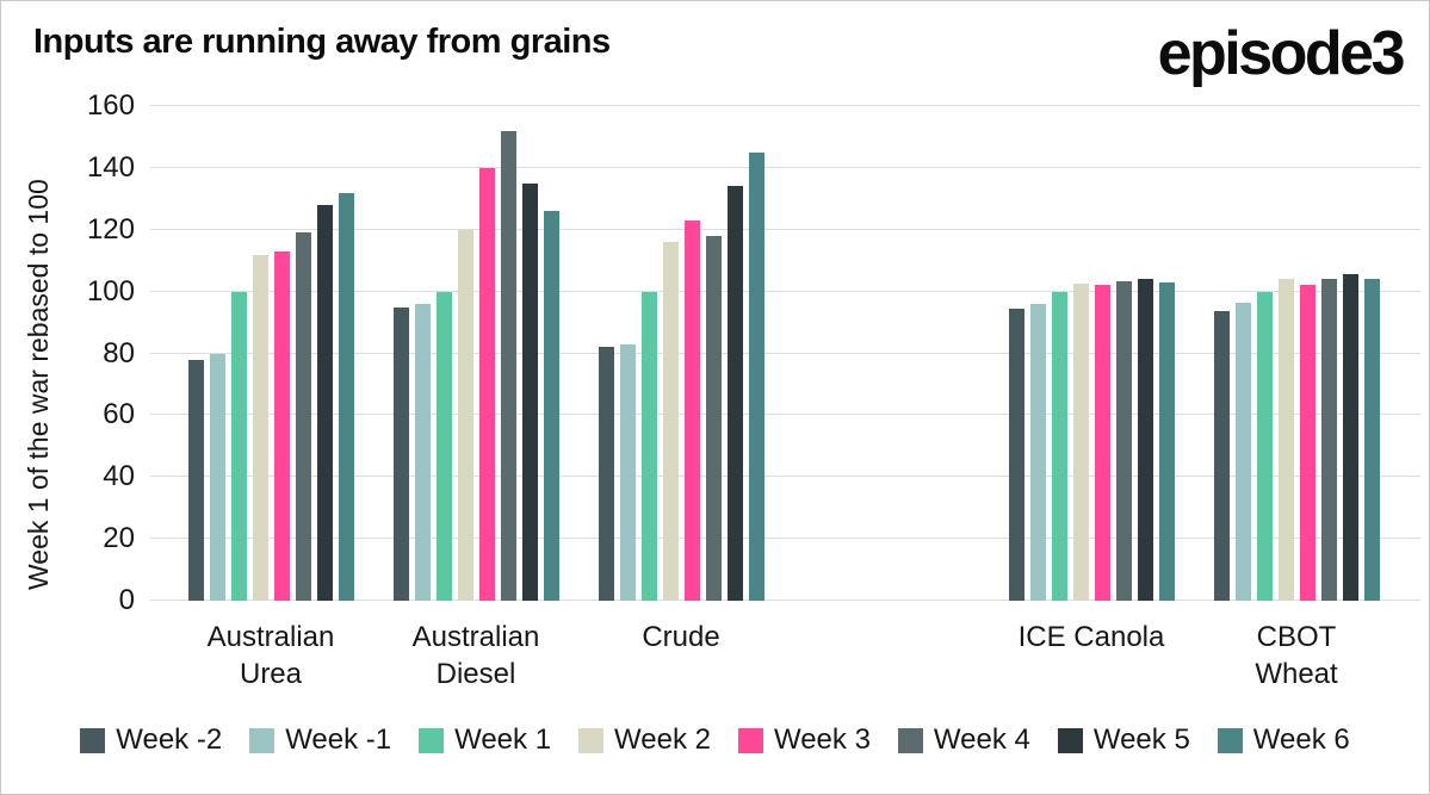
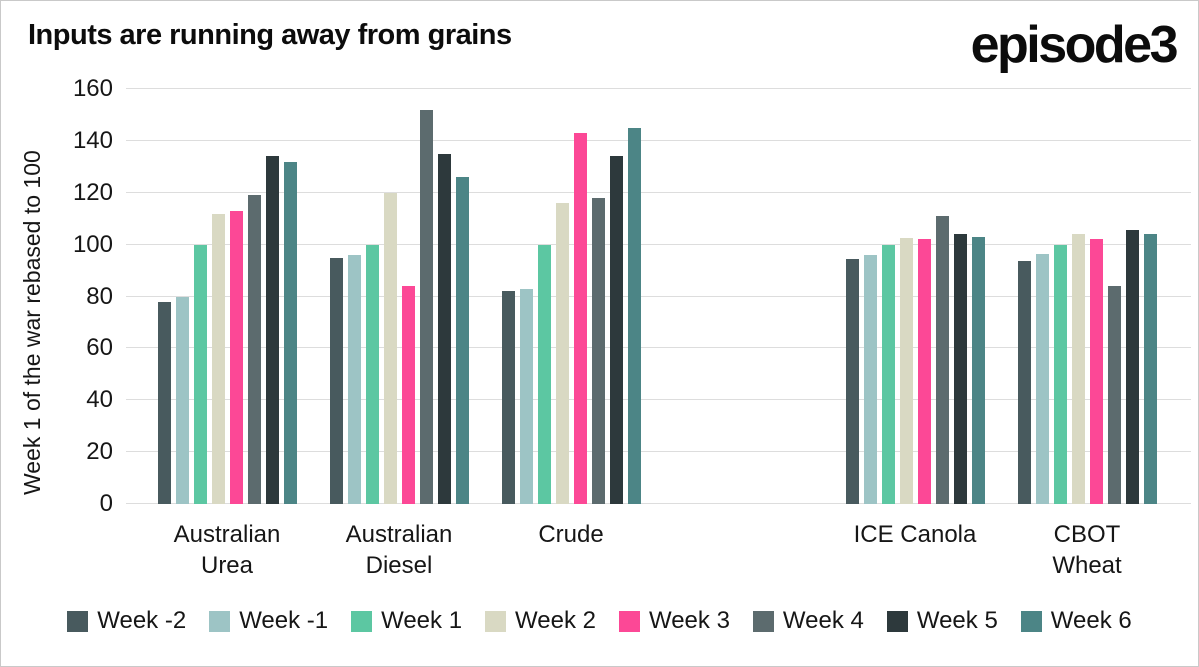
Week 5/Australian Urea: 128 -> 134
Week 3/Australian Diesel: 140 -> 84
Week 3/Crude: 123 -> 143
Week 4/ICE Canola: 104 -> 111
Week 4/CBOT Wheat: 104 -> 84
